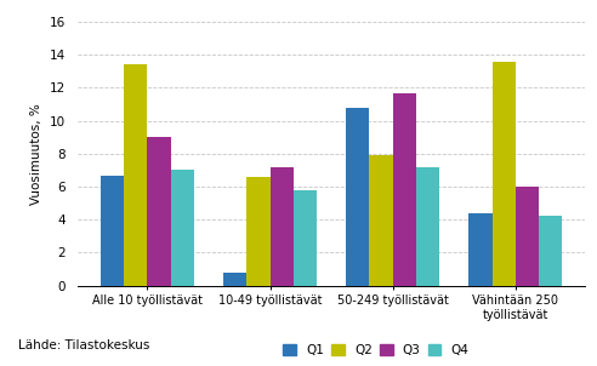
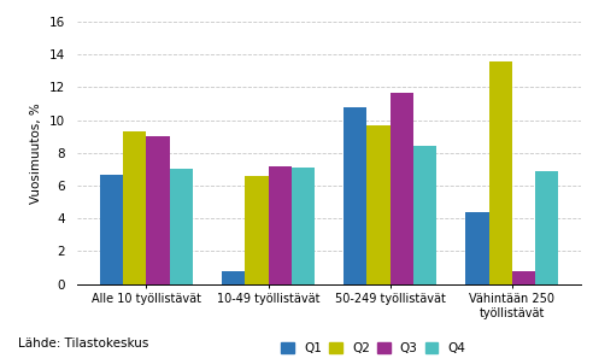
Q2/Alle 10 työllistävät: 13.4 -> 9.3
Q4/10-49 työllistävät: 5.8 -> 7.1
Q2/50-249 työllistävät: 7.9 -> 9.7
Q4/50-249 työllistävät: 7.2 -> 8.4
Q3/Vähintään 250 työllistävät: 6.0 -> 0.8
Q4/Vähintään 250 työllistävät: 4.2 -> 6.9
